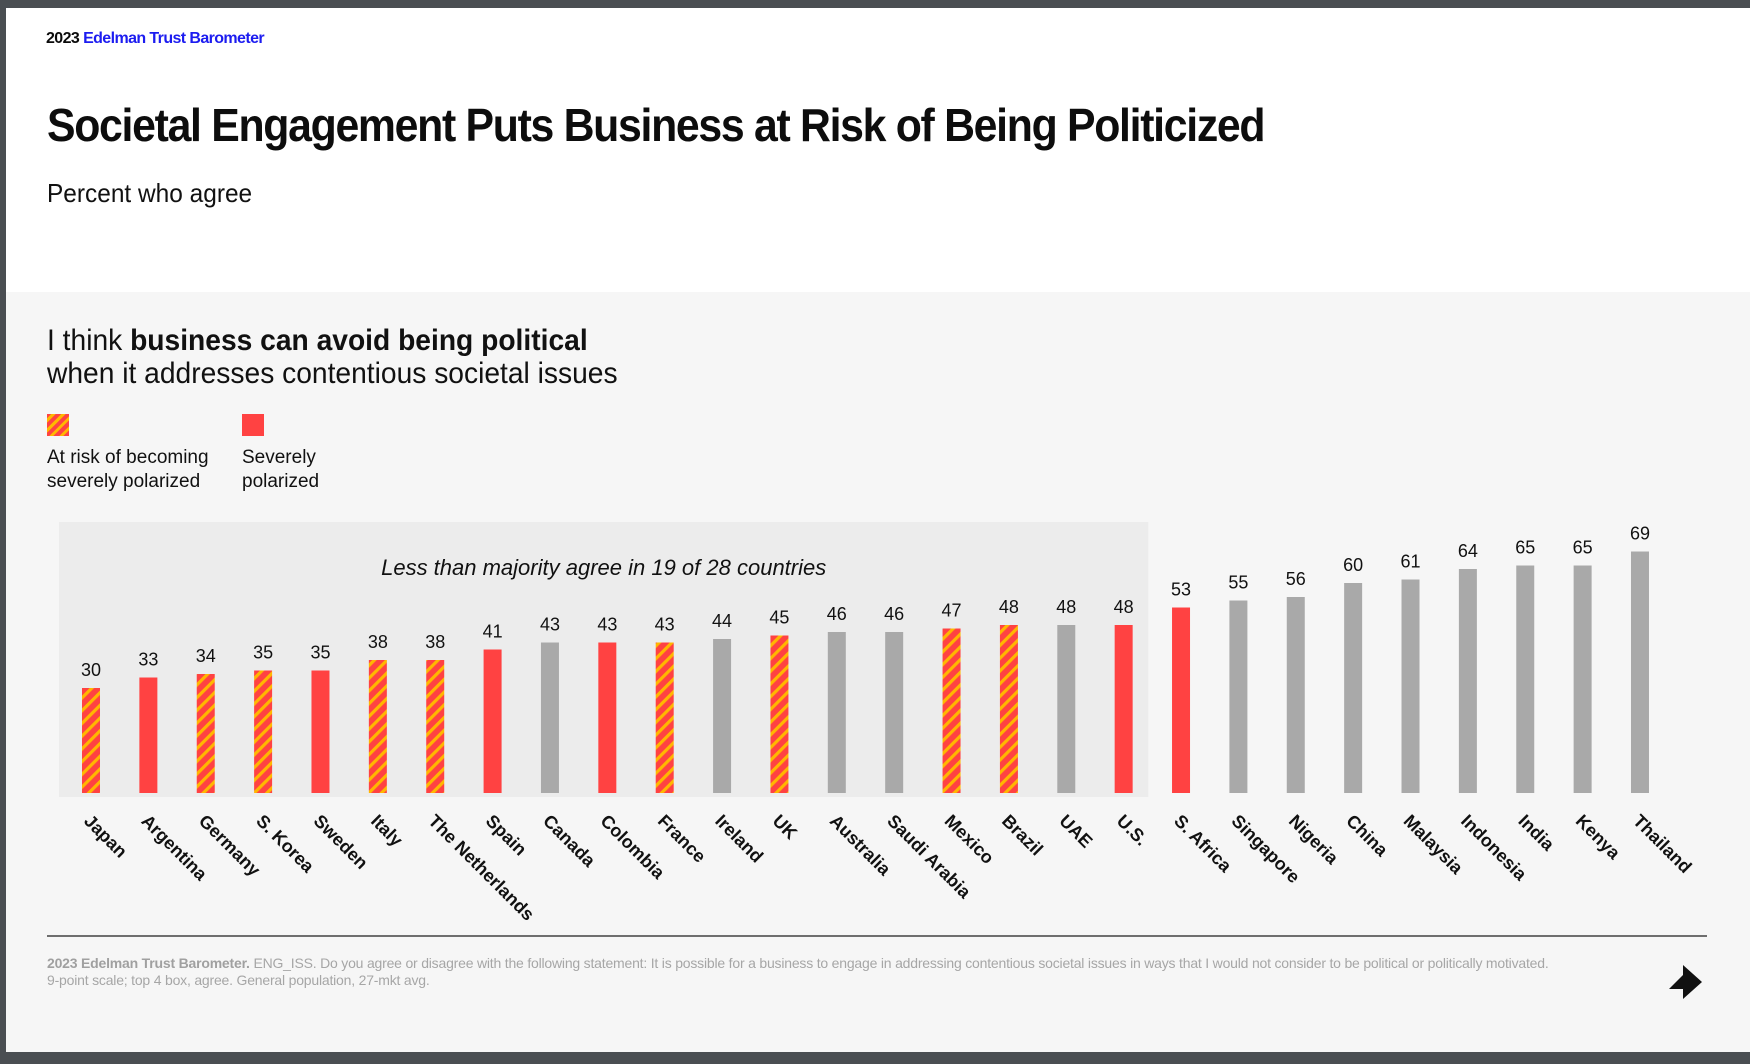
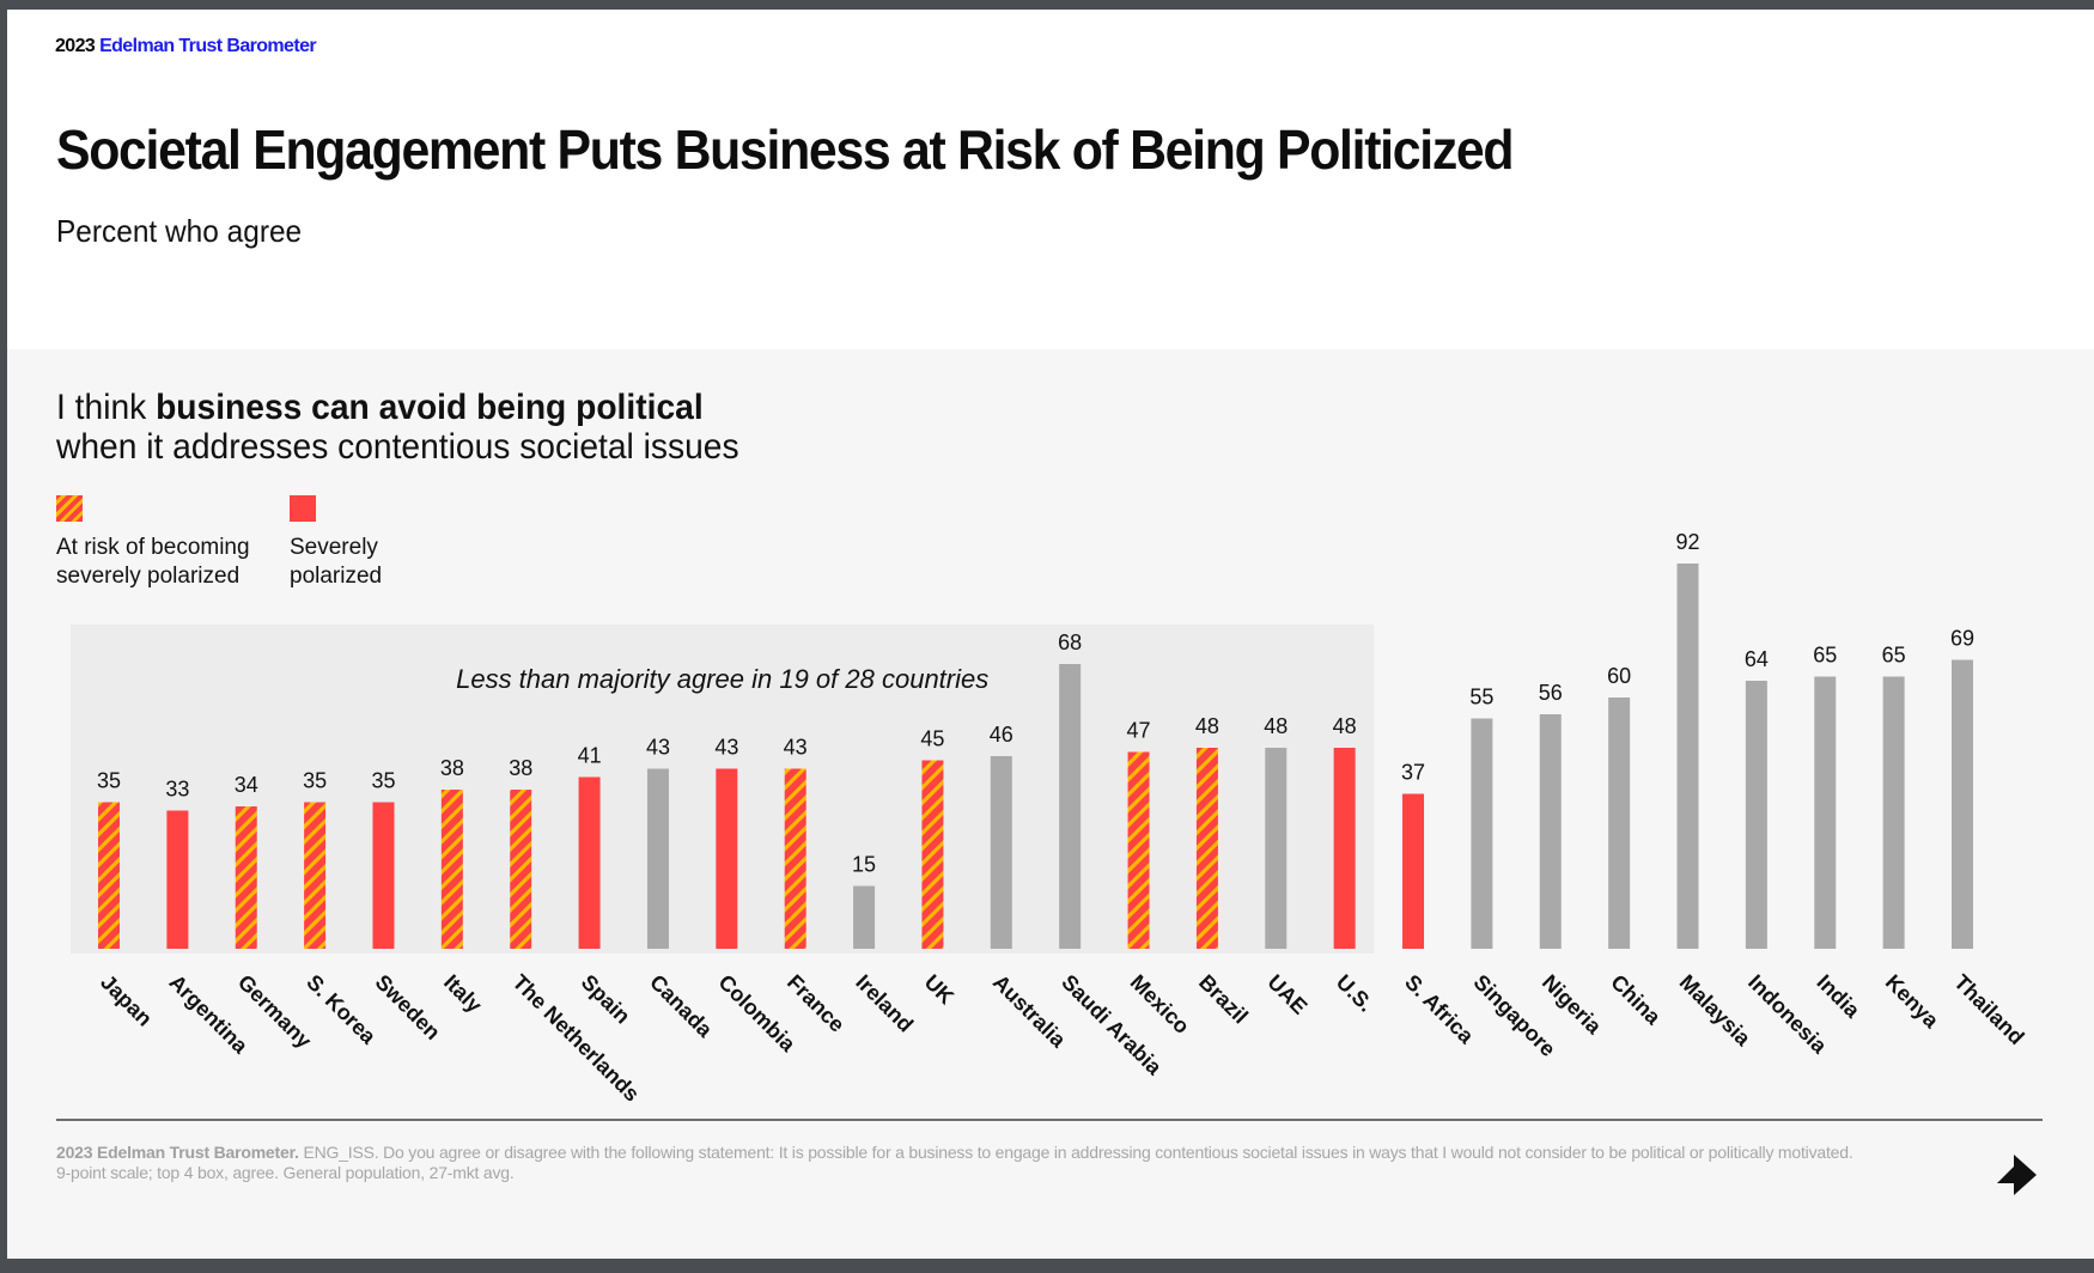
Japan: 30 -> 35
Ireland: 44 -> 15
Saudi Arabia: 46 -> 68
S. Africa: 53 -> 37
Malaysia: 61 -> 92
